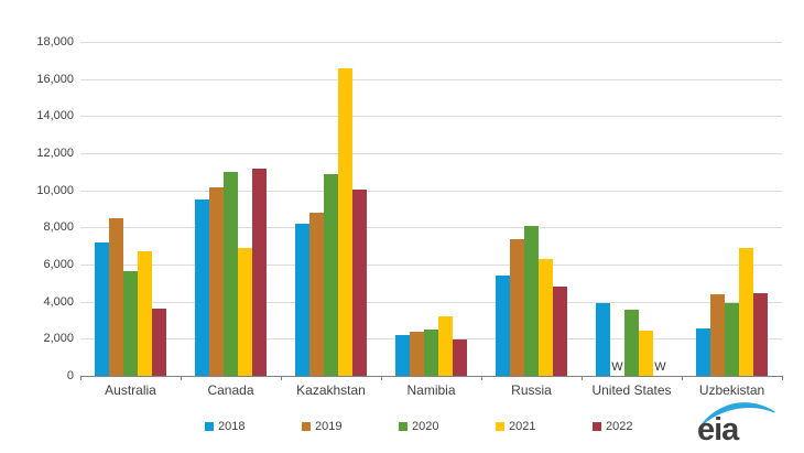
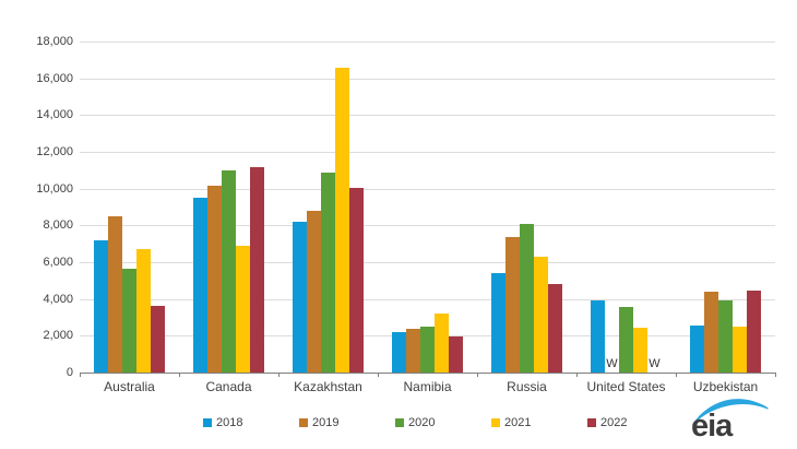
2021/Uzbekistan: 6900 -> 2500
